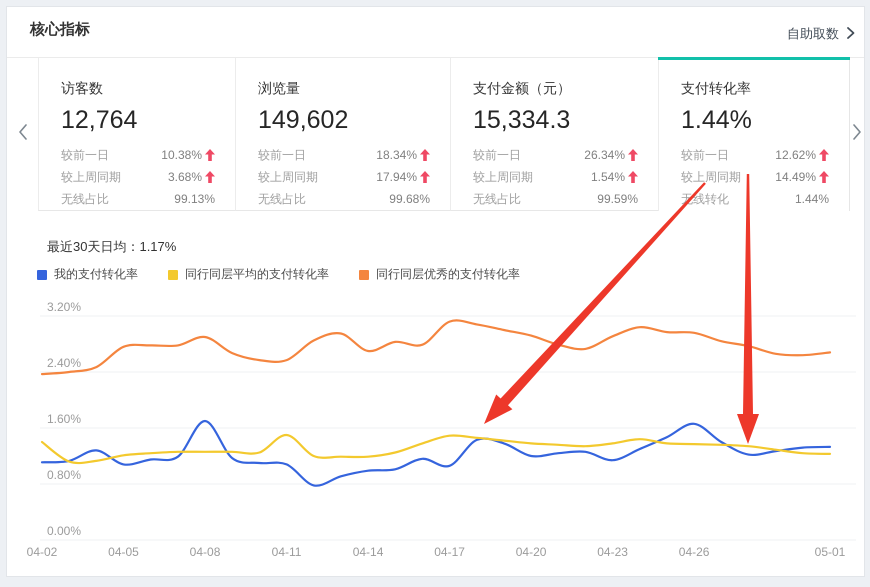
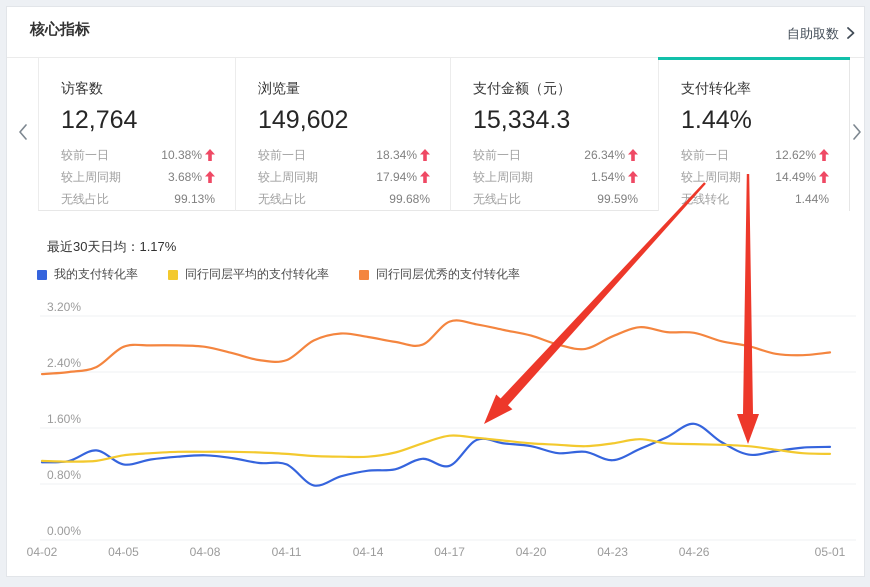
同行同层平均的支付转化率/04-02: 1.4% -> 1.1%
我的支付转化率/04-08: 1.7% -> 1.2%
同行同层优秀的支付转化率/04-08: 2.9% -> 2.8%
同行同层平均的支付转化率/04-11: 1.5% -> 1.2%
同行同层优秀的支付转化率/04-14: 2.7% -> 2.9%
我的支付转化率/04-20: 1.2% -> 1.3%
